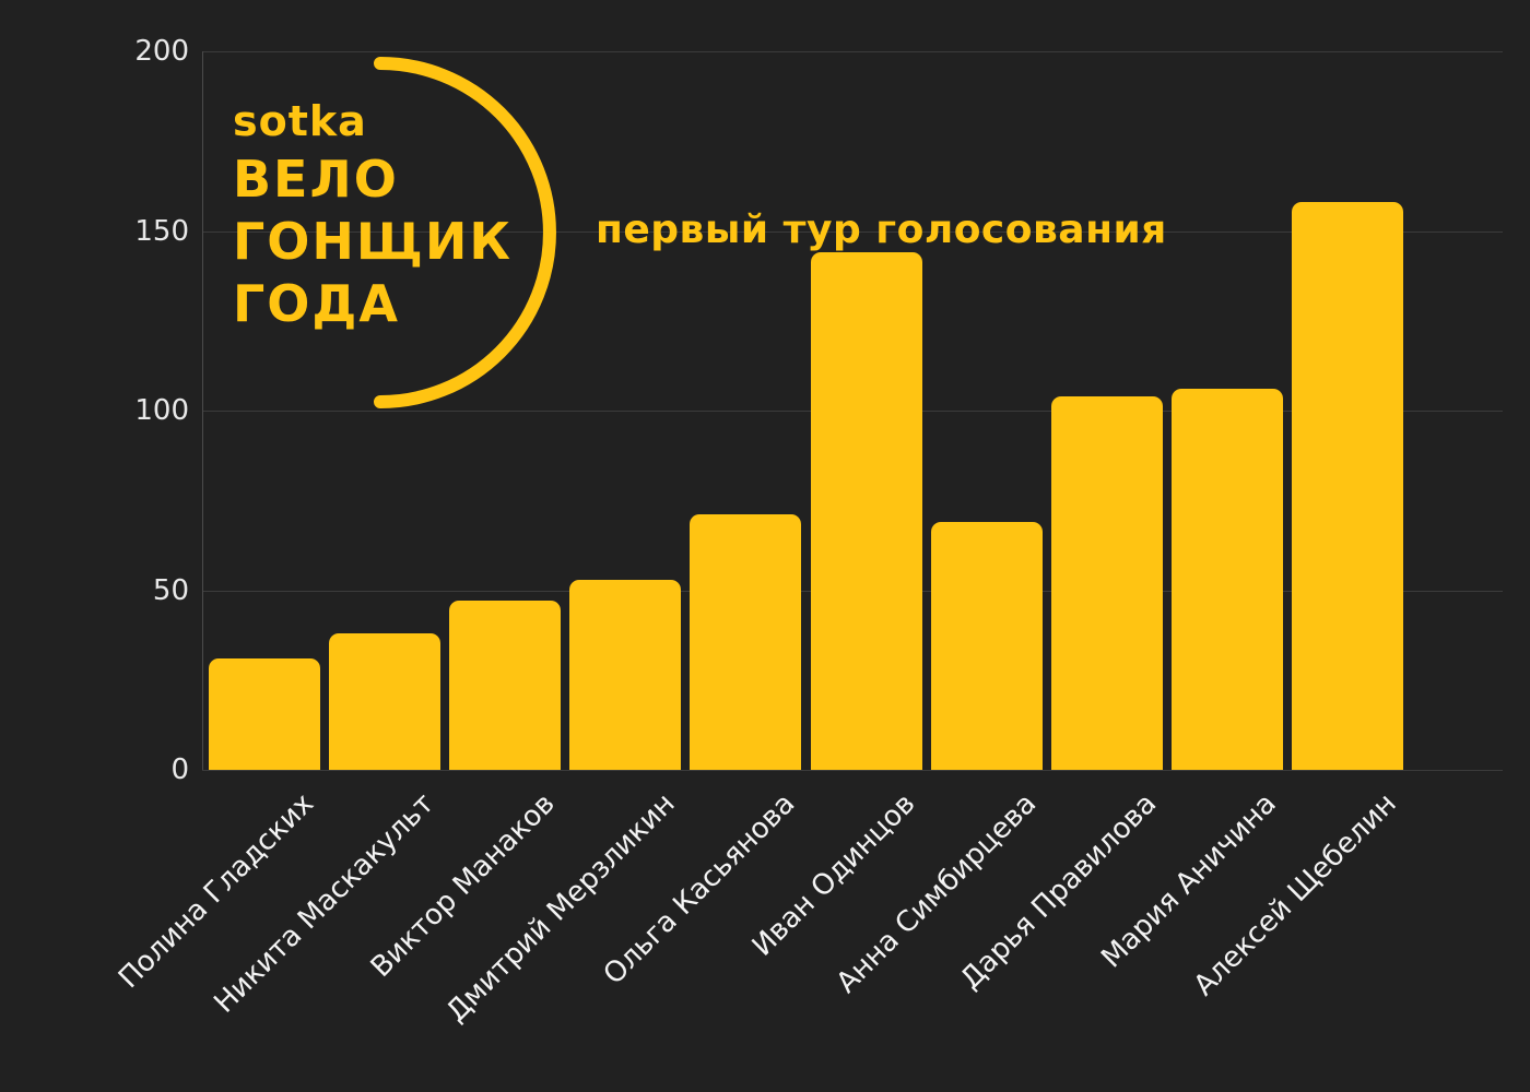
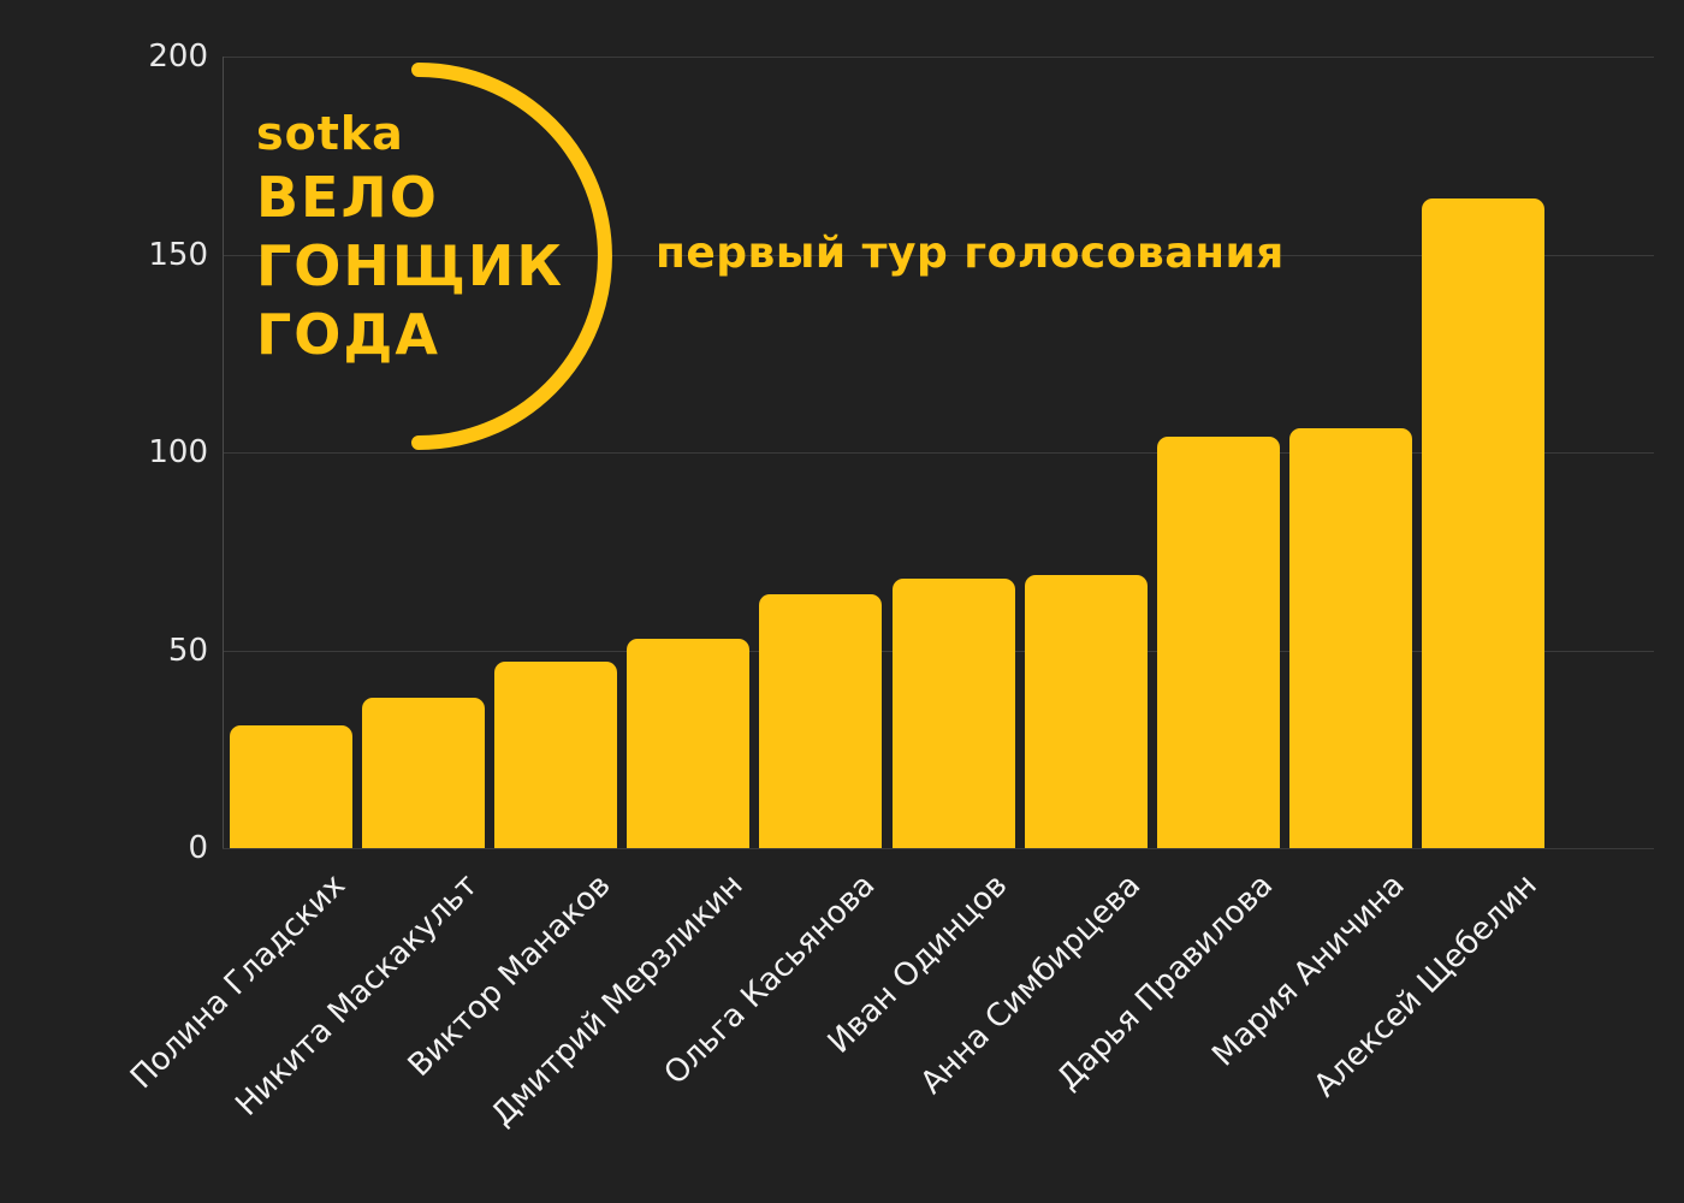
Ольга Касьянова: 71 -> 64
Иван Одинцов: 144 -> 68
Алексей Щебелин: 158 -> 164
